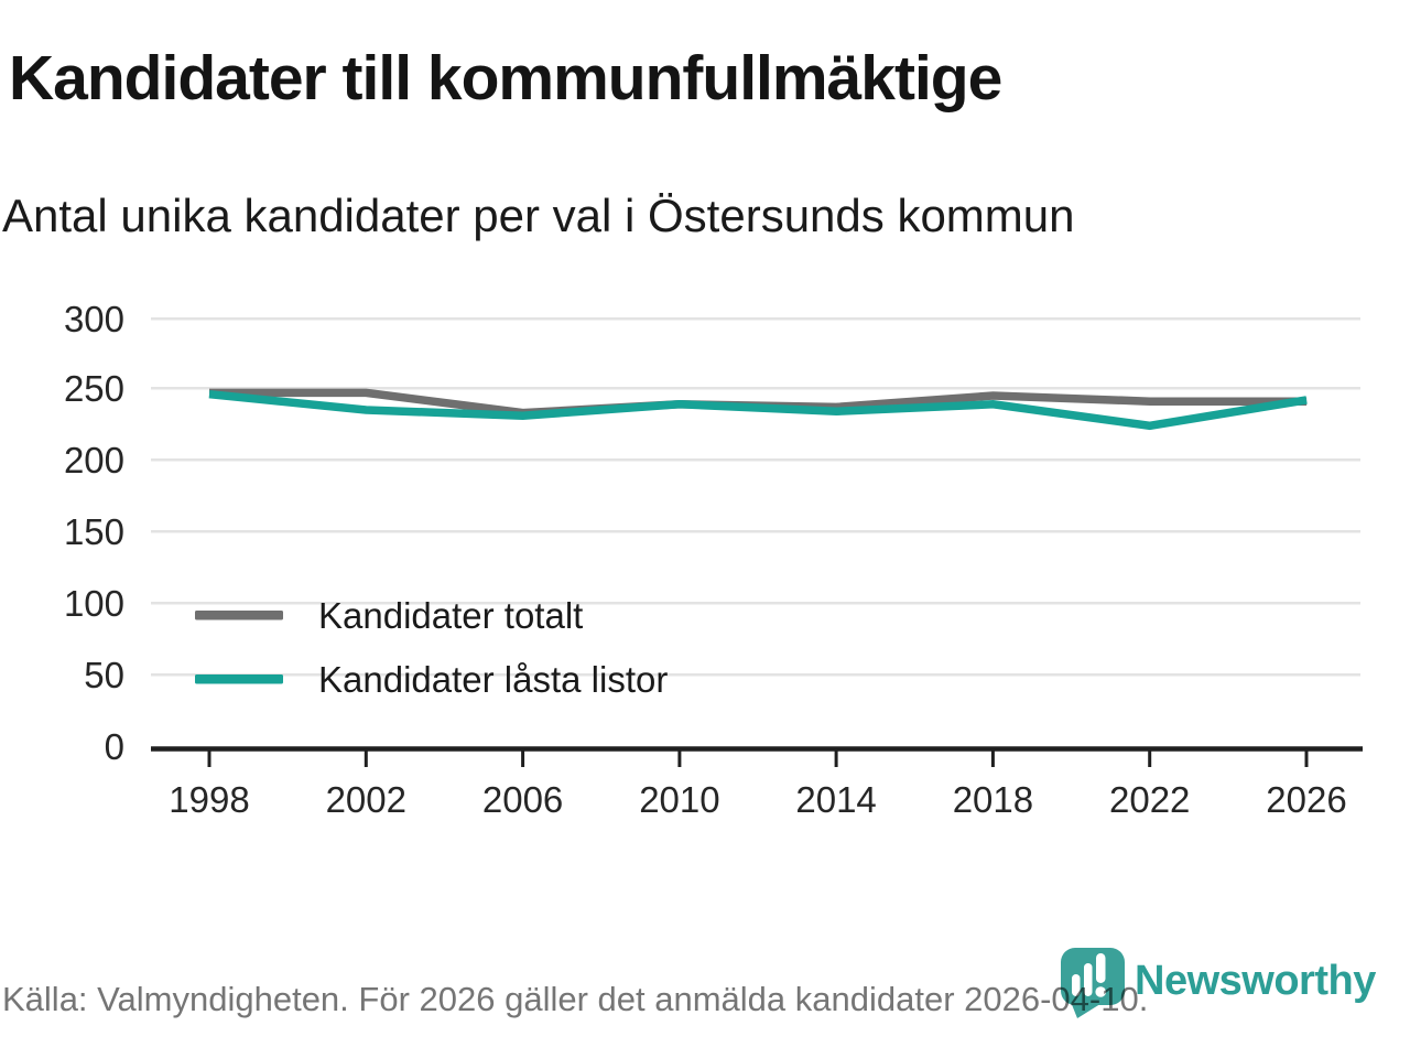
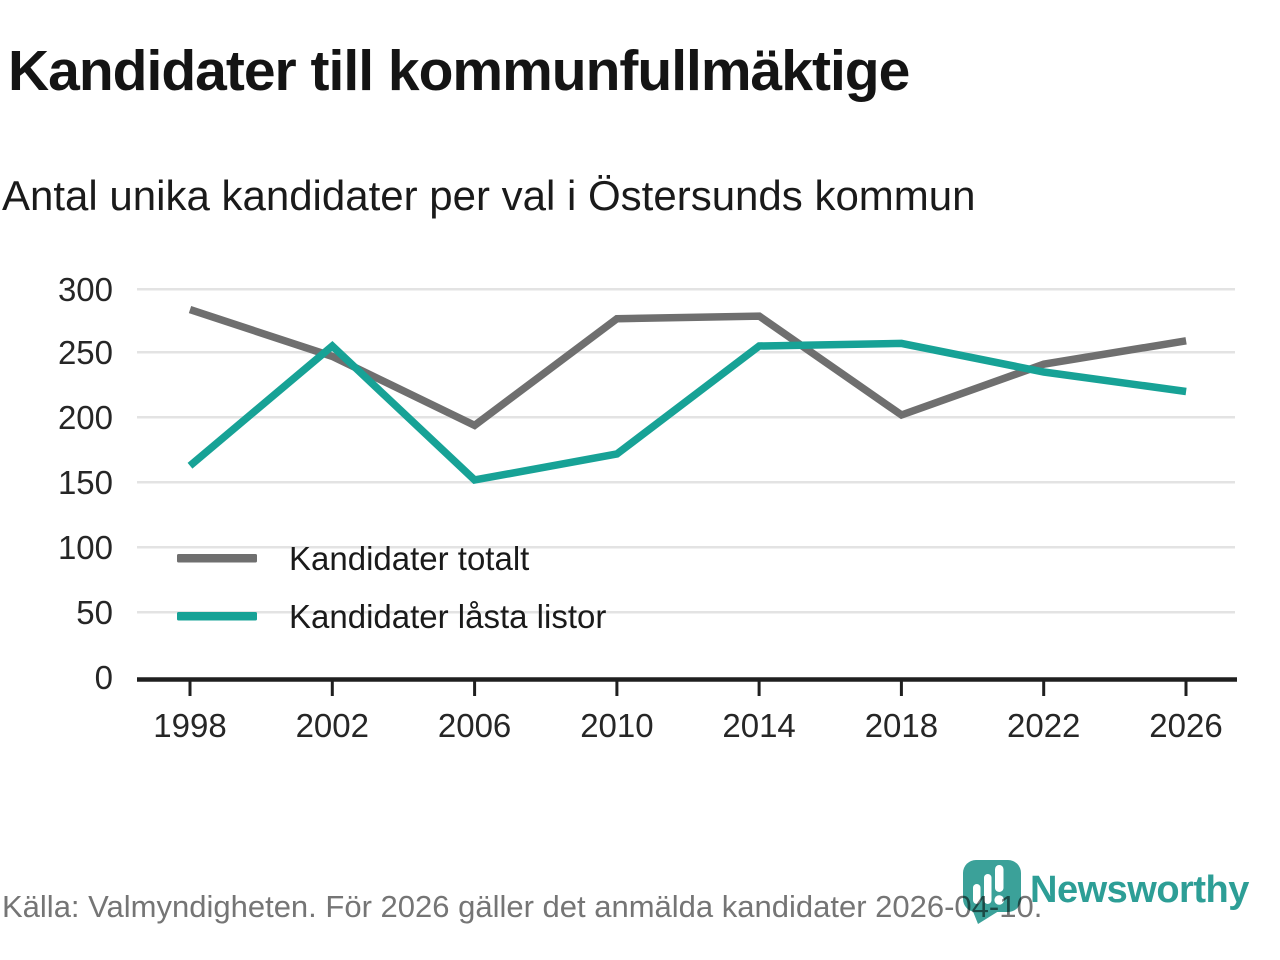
Kandidater totalt/1998: 247 -> 283
Kandidater låsta listor/1998: 246 -> 163
Kandidater låsta listor/2002: 235 -> 255
Kandidater totalt/2006: 233 -> 194
Kandidater låsta listor/2006: 231 -> 152
Kandidater totalt/2010: 239 -> 276
Kandidater låsta listor/2010: 239 -> 172
Kandidater totalt/2014: 237 -> 278
Kandidater låsta listor/2014: 234 -> 255
Kandidater totalt/2018: 245 -> 202
Kandidater låsta listor/2018: 239 -> 257
Kandidater låsta listor/2022: 224 -> 235
Kandidater totalt/2026: 241 -> 259
Kandidater låsta listor/2026: 242 -> 220
